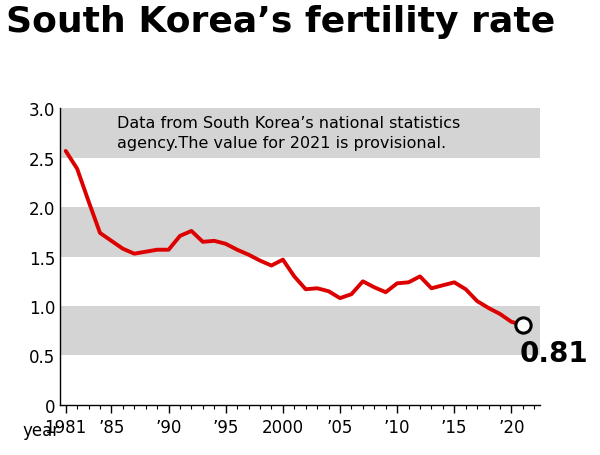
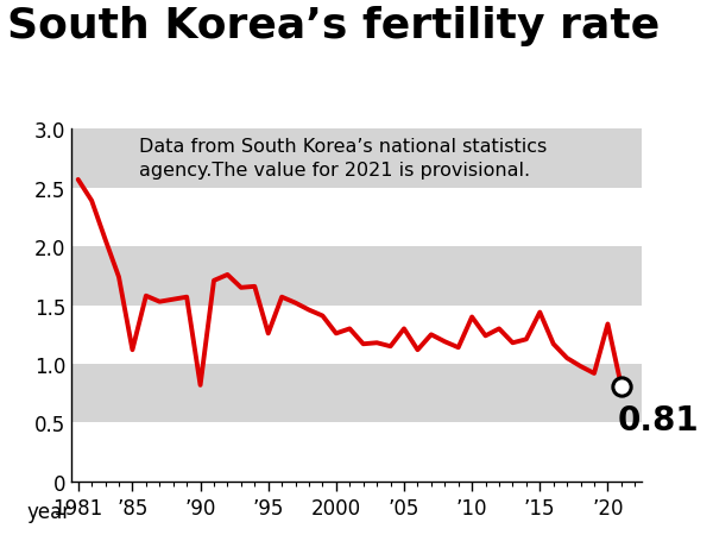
’85: 1.66 -> 1.12
’90: 1.57 -> 0.82
’95: 1.63 -> 1.26
2000: 1.47 -> 1.26
’05: 1.08 -> 1.30
’10: 1.23 -> 1.40
’15: 1.24 -> 1.44
’20: 0.84 -> 1.34
